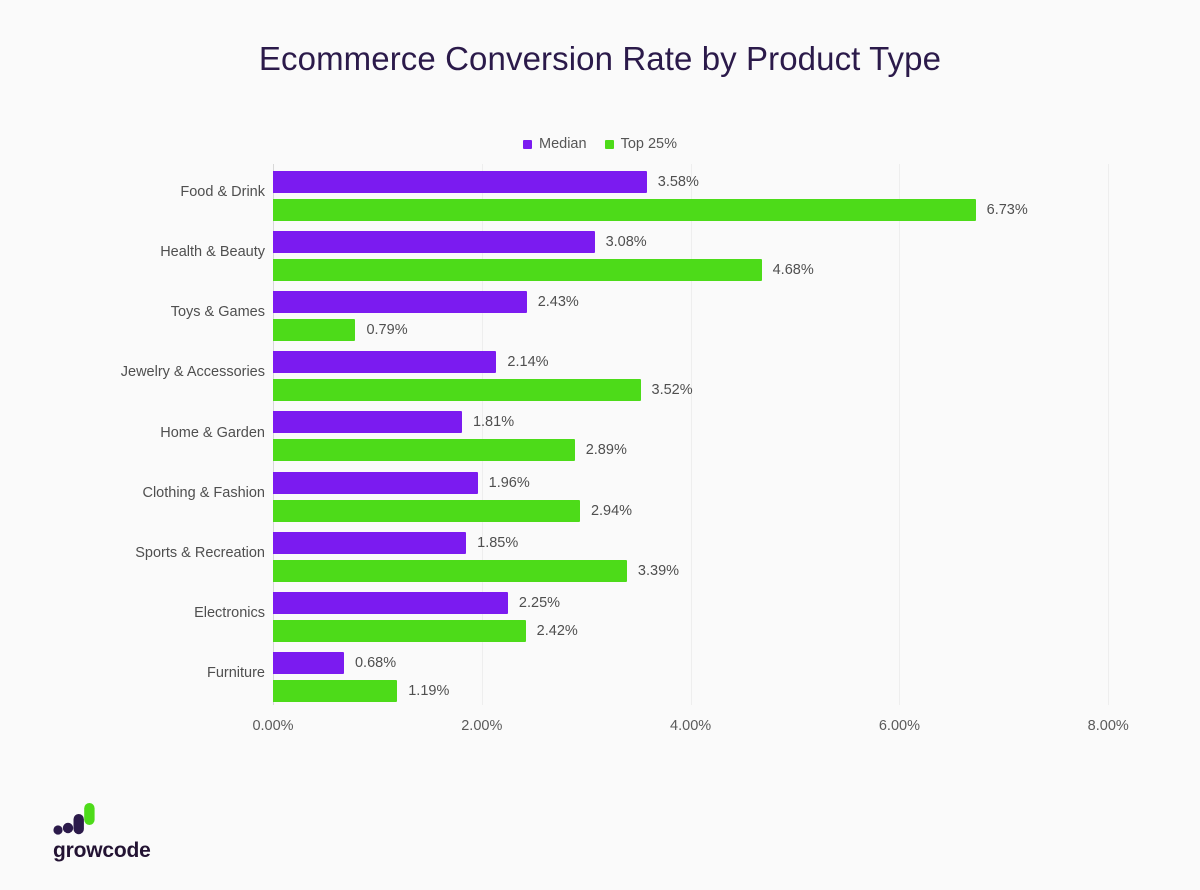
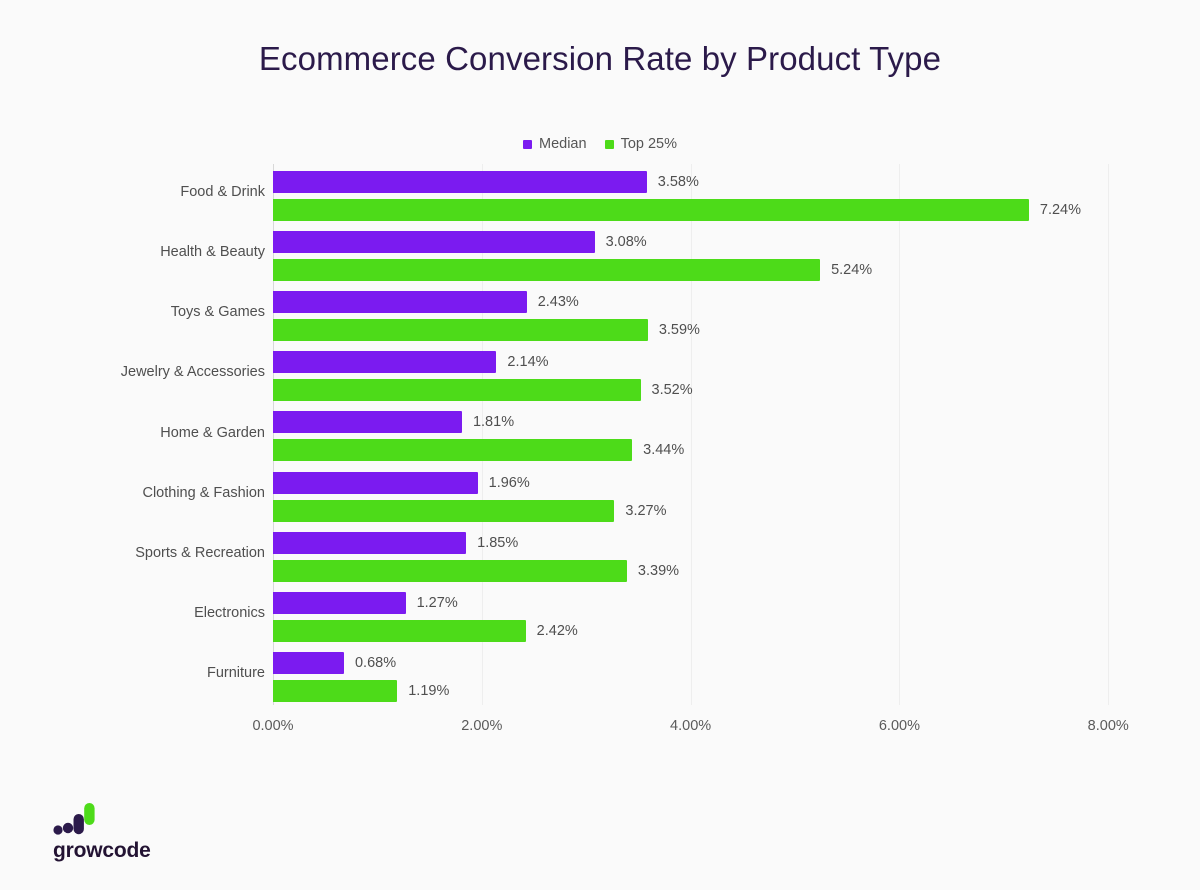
Top 25%/Food & Drink: 6.73% -> 7.24%
Top 25%/Health & Beauty: 4.68% -> 5.24%
Top 25%/Toys & Games: 0.79% -> 3.59%
Top 25%/Home & Garden: 2.89% -> 3.44%
Top 25%/Clothing & Fashion: 2.94% -> 3.27%
Median/Electronics: 2.25% -> 1.27%
